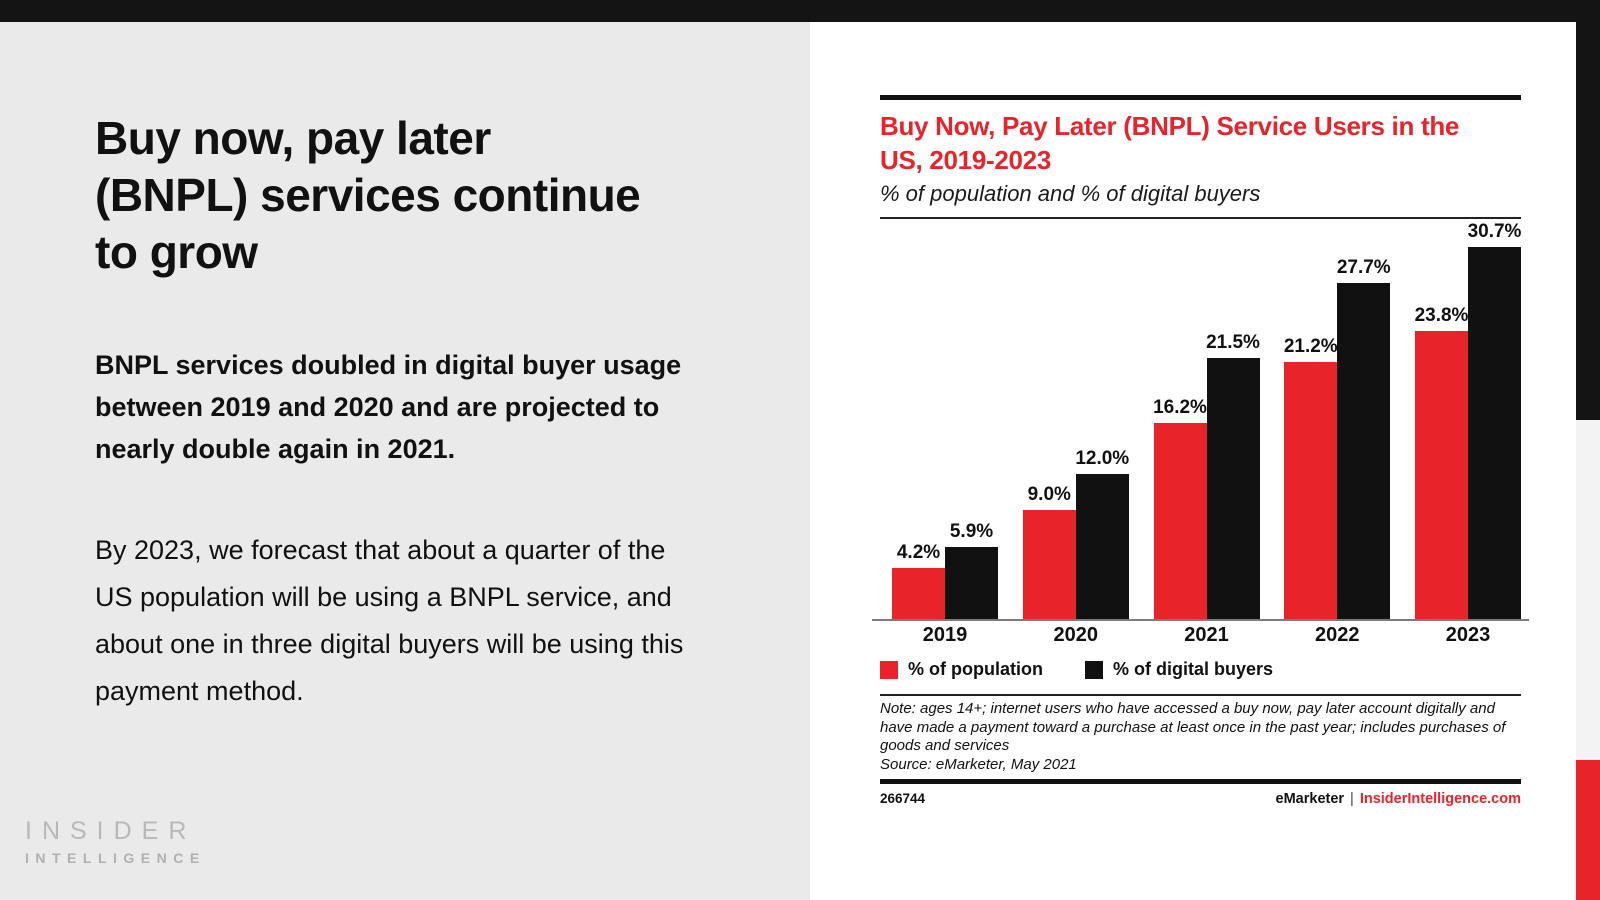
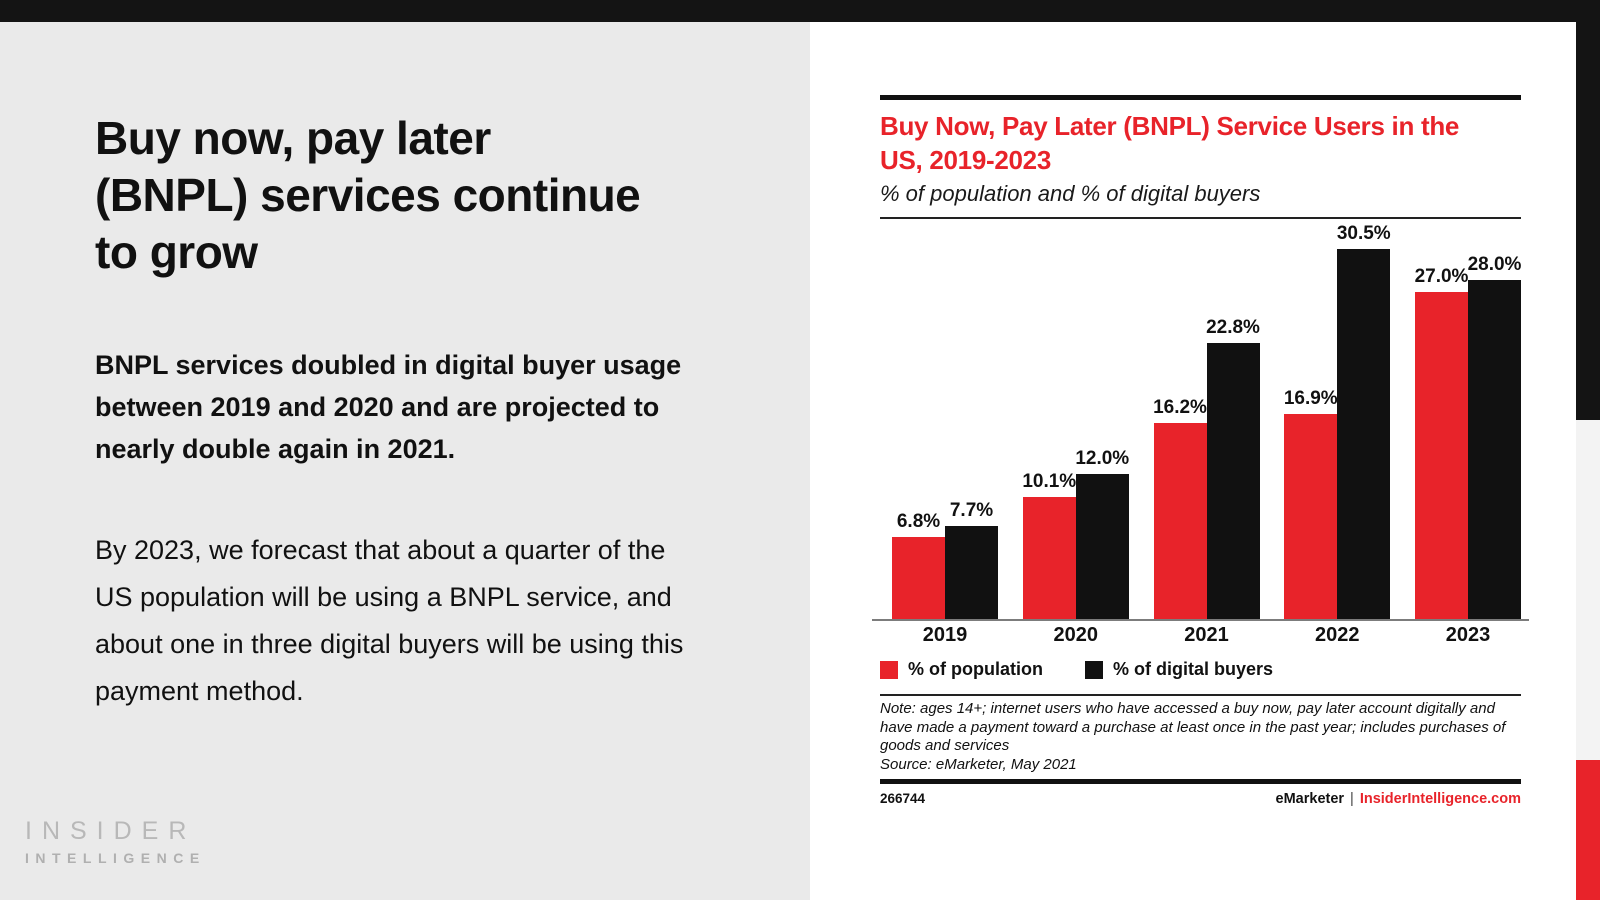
% of population/2019: 4.2% -> 6.8%
% of digital buyers/2019: 5.9% -> 7.7%
% of population/2020: 9.0% -> 10.1%
% of digital buyers/2021: 21.5% -> 22.8%
% of population/2022: 21.2% -> 16.9%
% of digital buyers/2022: 27.7% -> 30.5%
% of population/2023: 23.8% -> 27.0%
% of digital buyers/2023: 30.7% -> 28.0%
